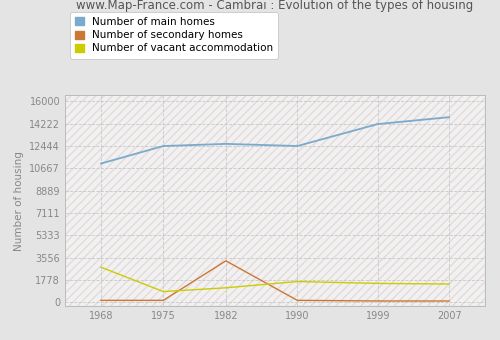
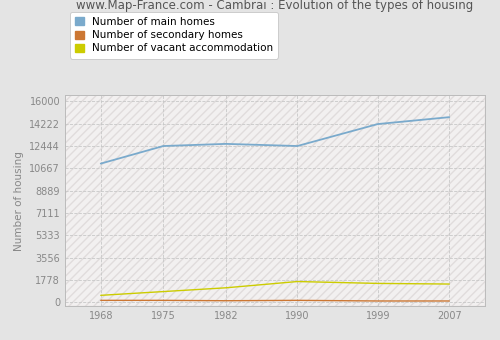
Number of vacant accommodation/1968: 2800 -> 600
Number of secondary homes/1982: 3300 -> 100
